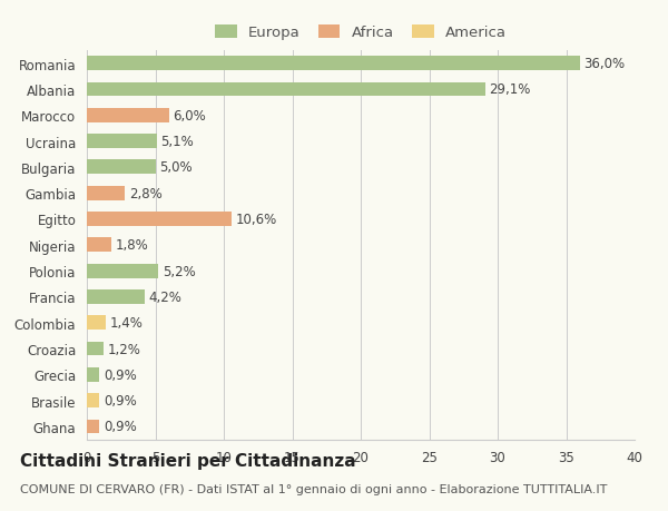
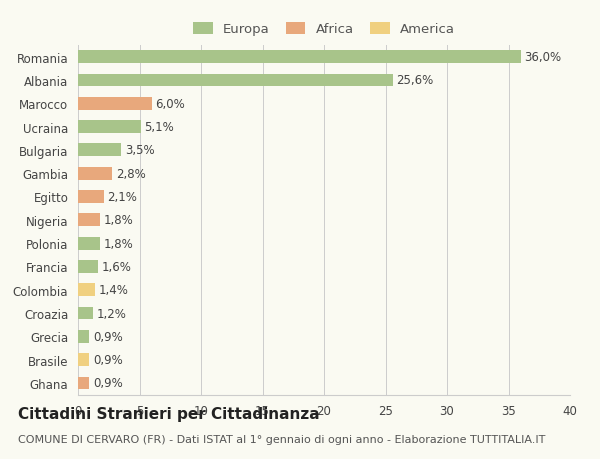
Albania: 29,1% -> 25,6%
Bulgaria: 5,0% -> 3,5%
Egitto: 10,6% -> 2,1%
Polonia: 5,2% -> 1,8%
Francia: 4,2% -> 1,6%
